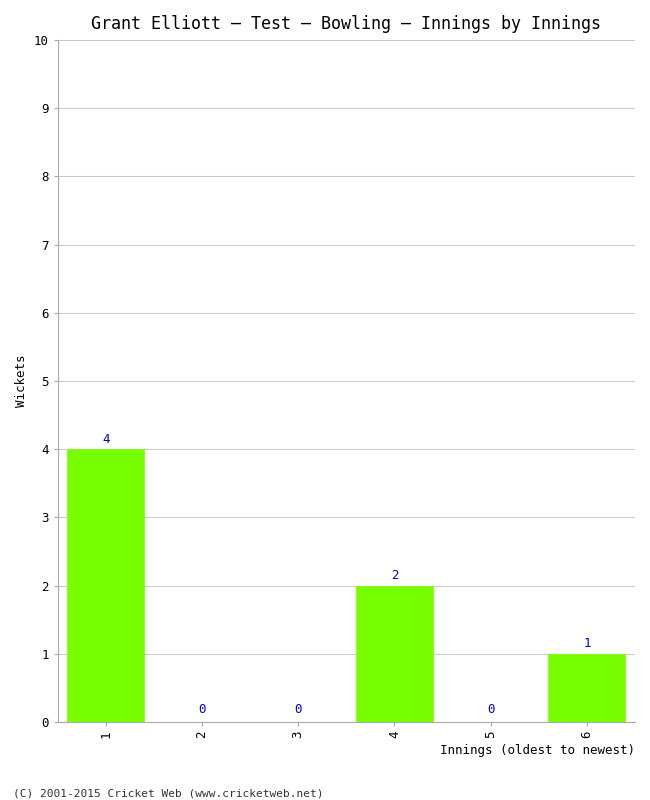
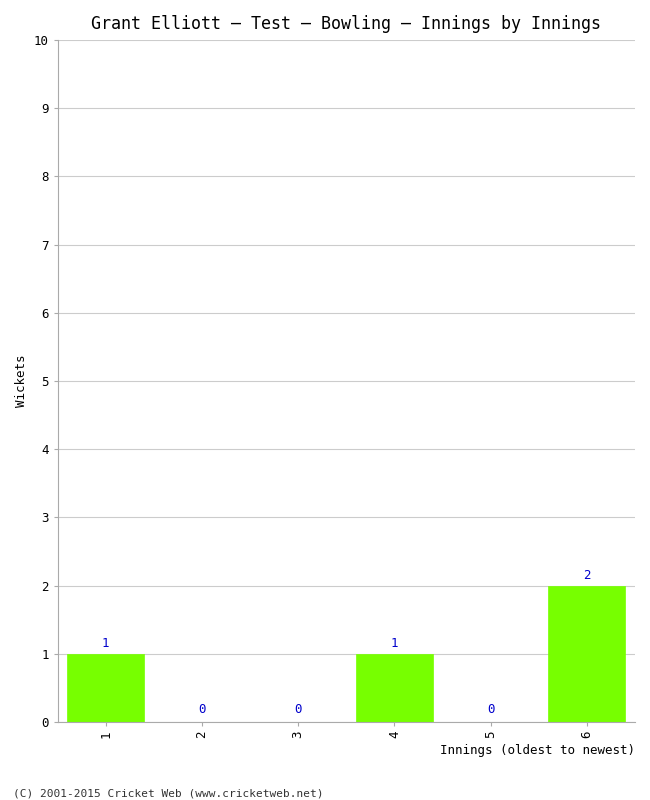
1: 4 -> 1
4: 2 -> 1
6: 1 -> 2
